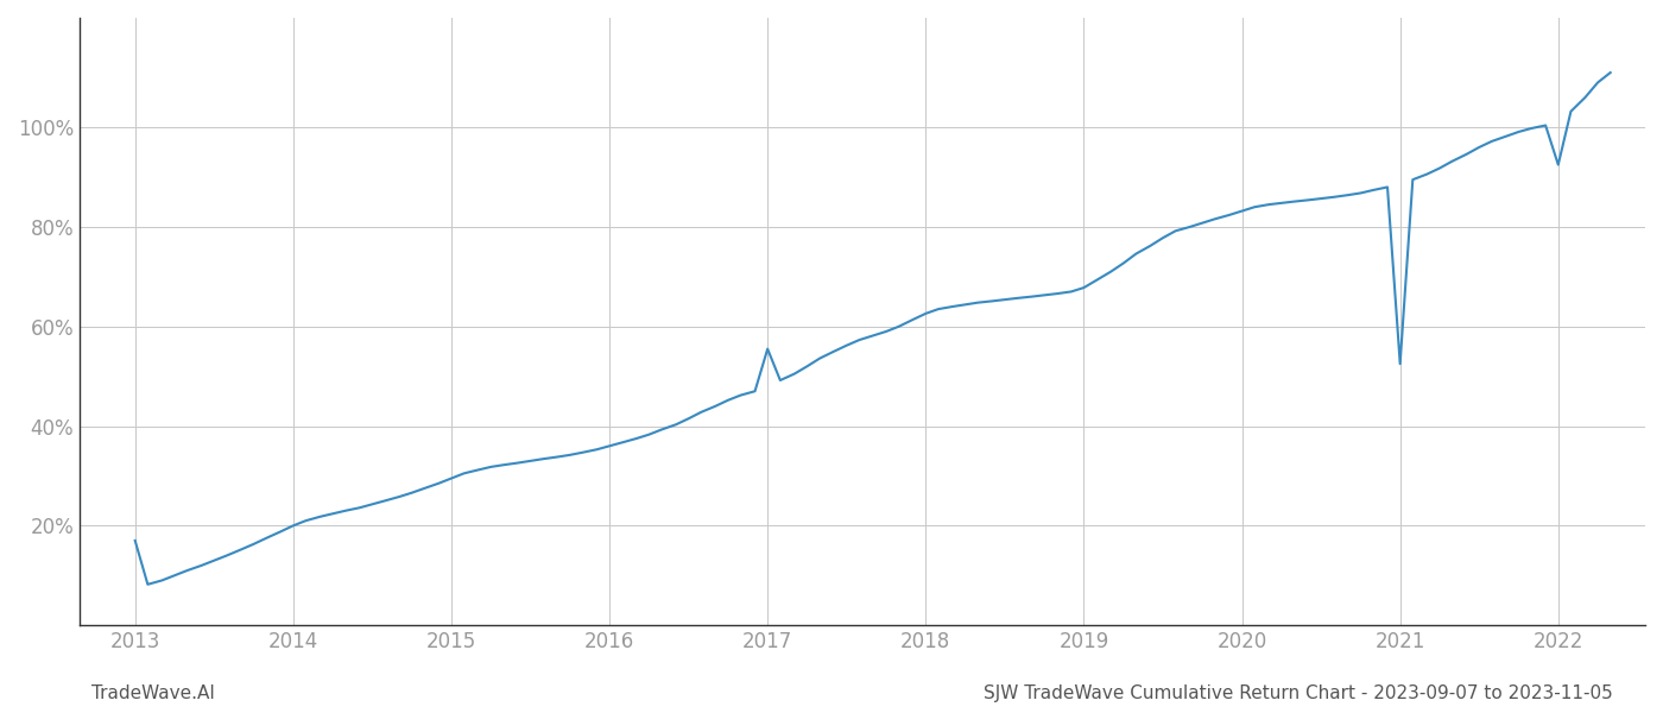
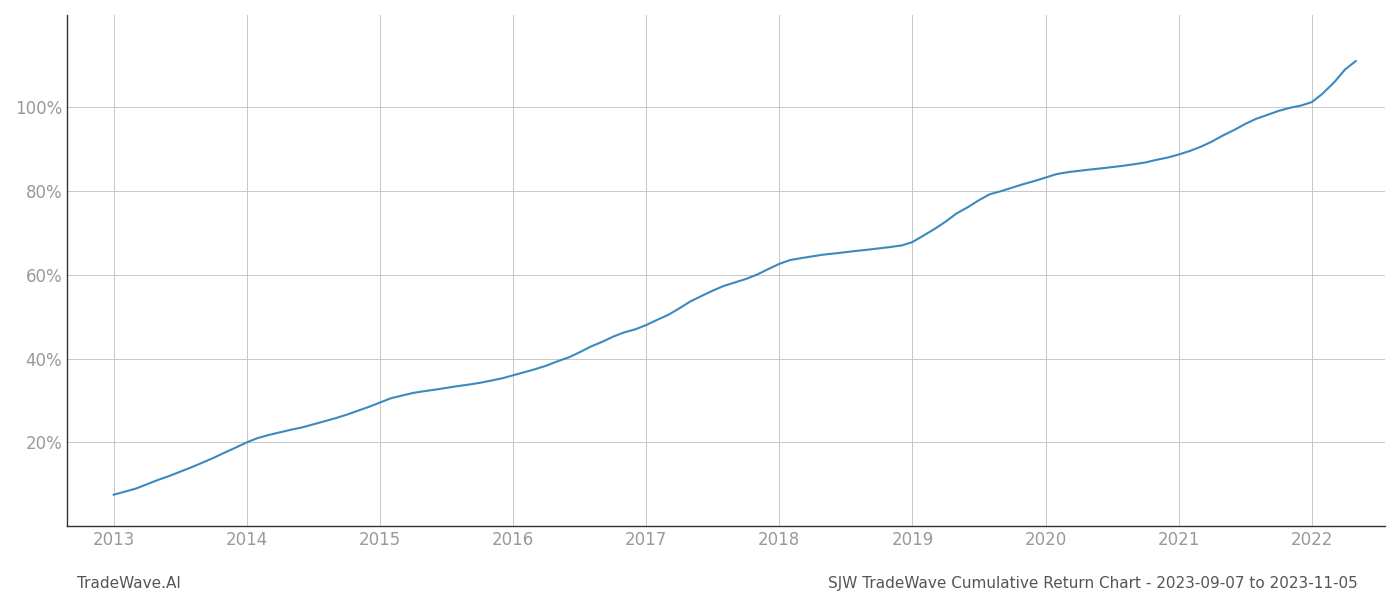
2013: 17.0% -> 7.5%
2017: 55.5% -> 48.0%
2021: 52.5% -> 88.7%
2022: 92.5% -> 101.2%
